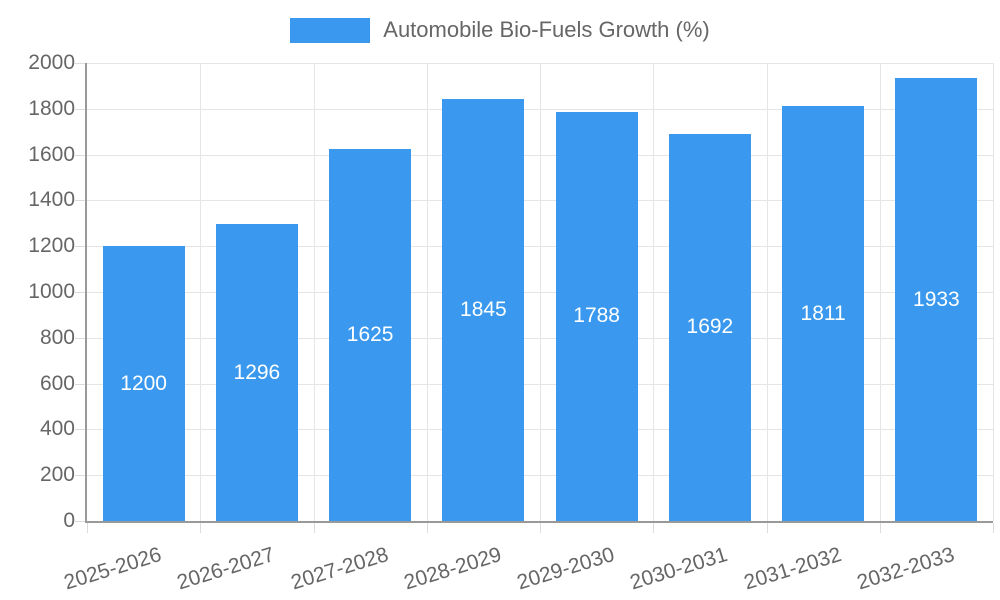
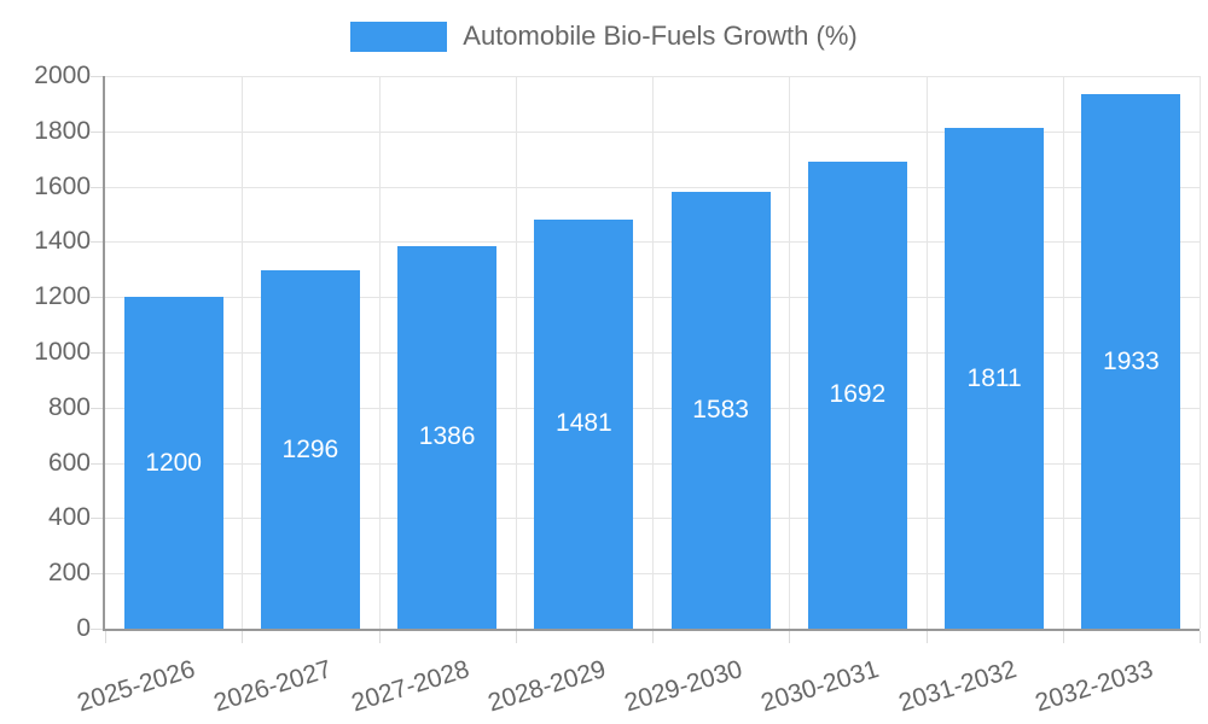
2027-2028: 1625 -> 1386
2028-2029: 1845 -> 1481
2029-2030: 1788 -> 1583
